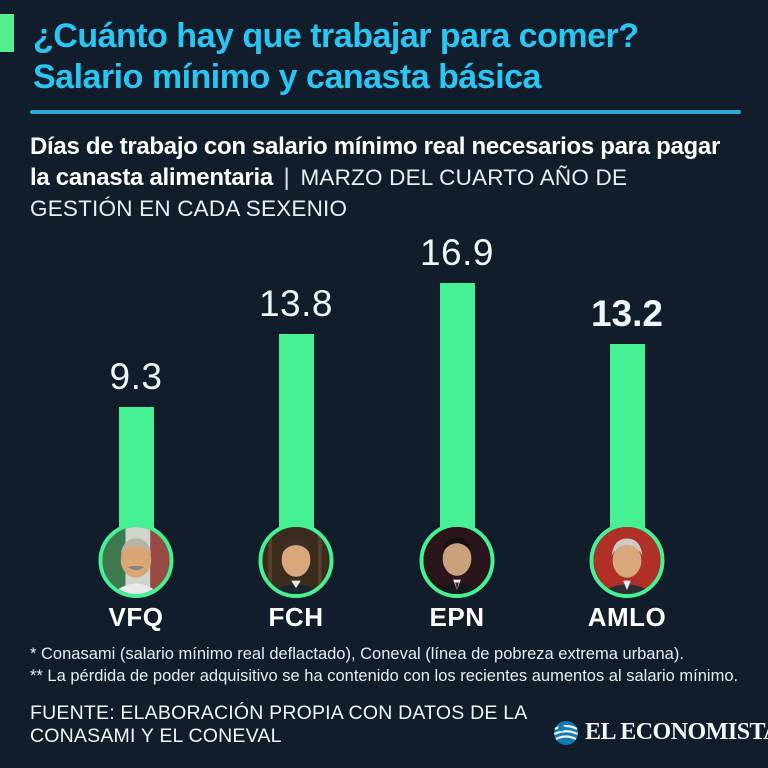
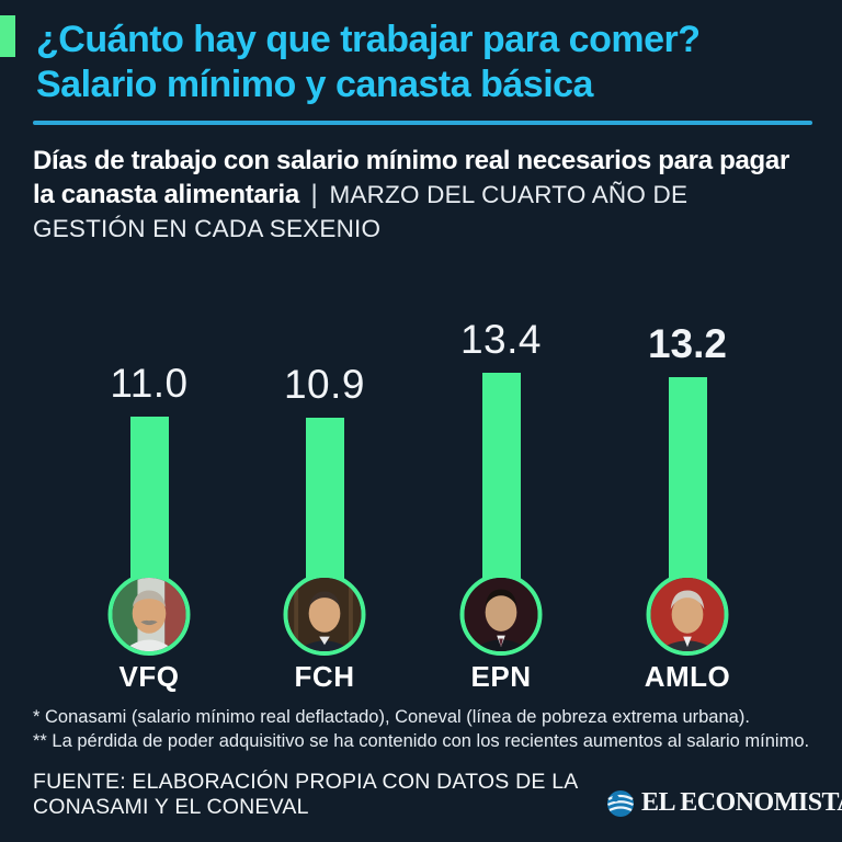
VFQ: 9.3 -> 11.0
FCH: 13.8 -> 10.9
EPN: 16.9 -> 13.4
